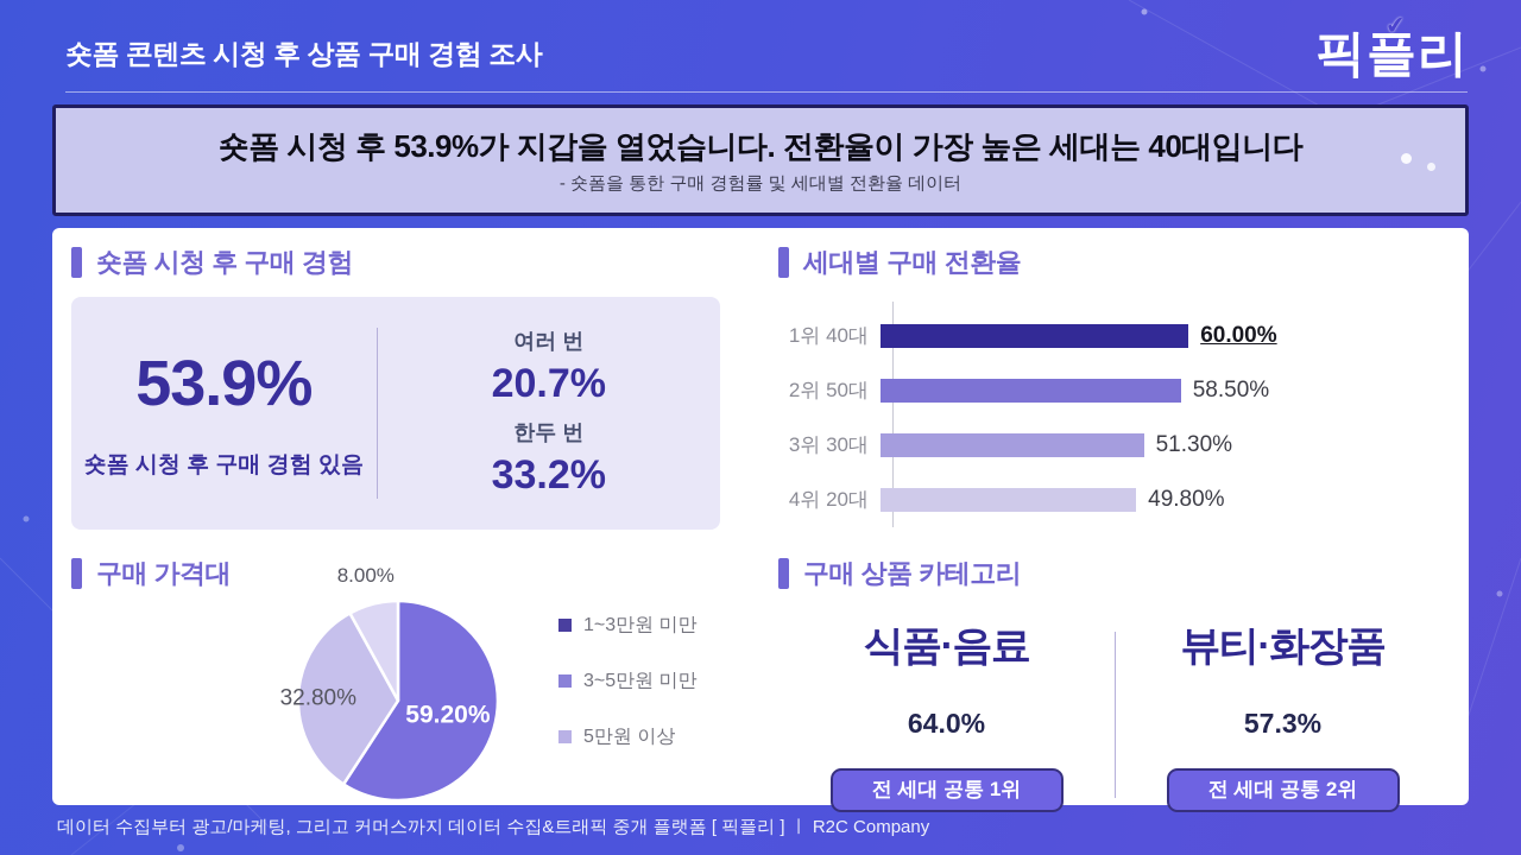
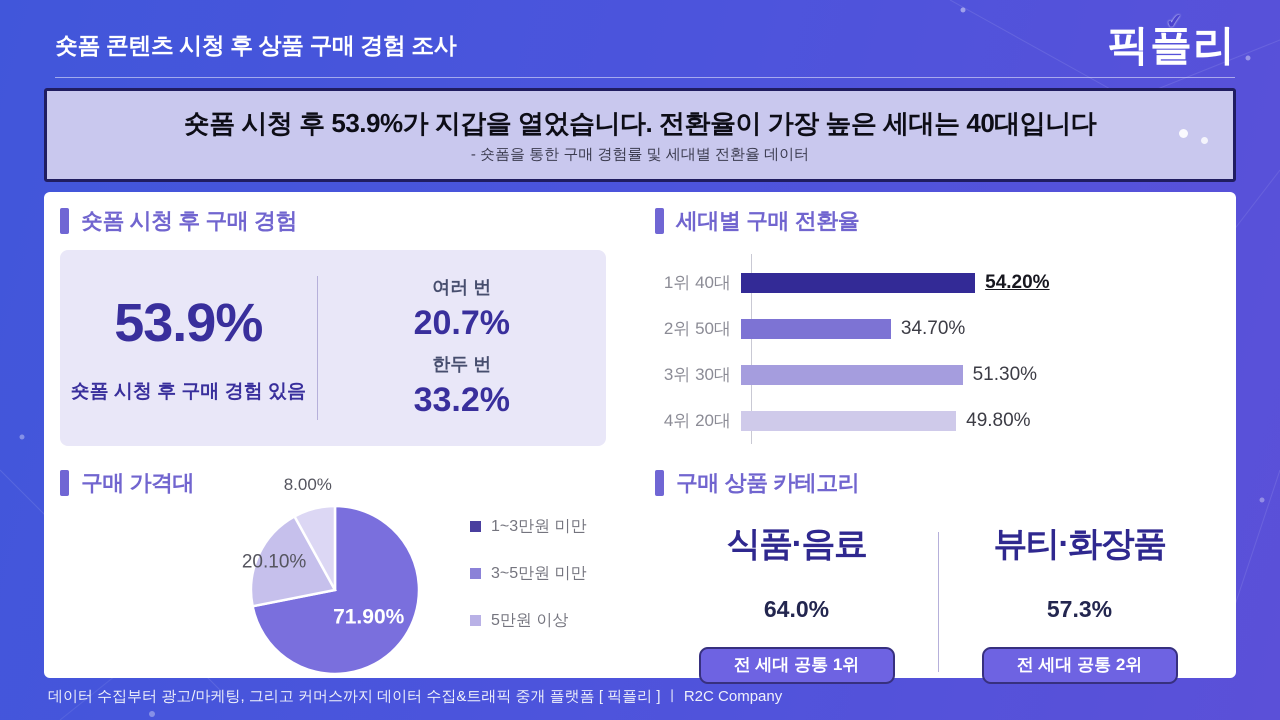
세대별 구매 전환율/1위 40대: 60.00% -> 54.20%
세대별 구매 전환율/2위 50대: 58.50% -> 34.70%
구매 가격대/1~3만원 미만: 59.20% -> 71.90%
구매 가격대/3~5만원 미만: 32.80% -> 20.10%
